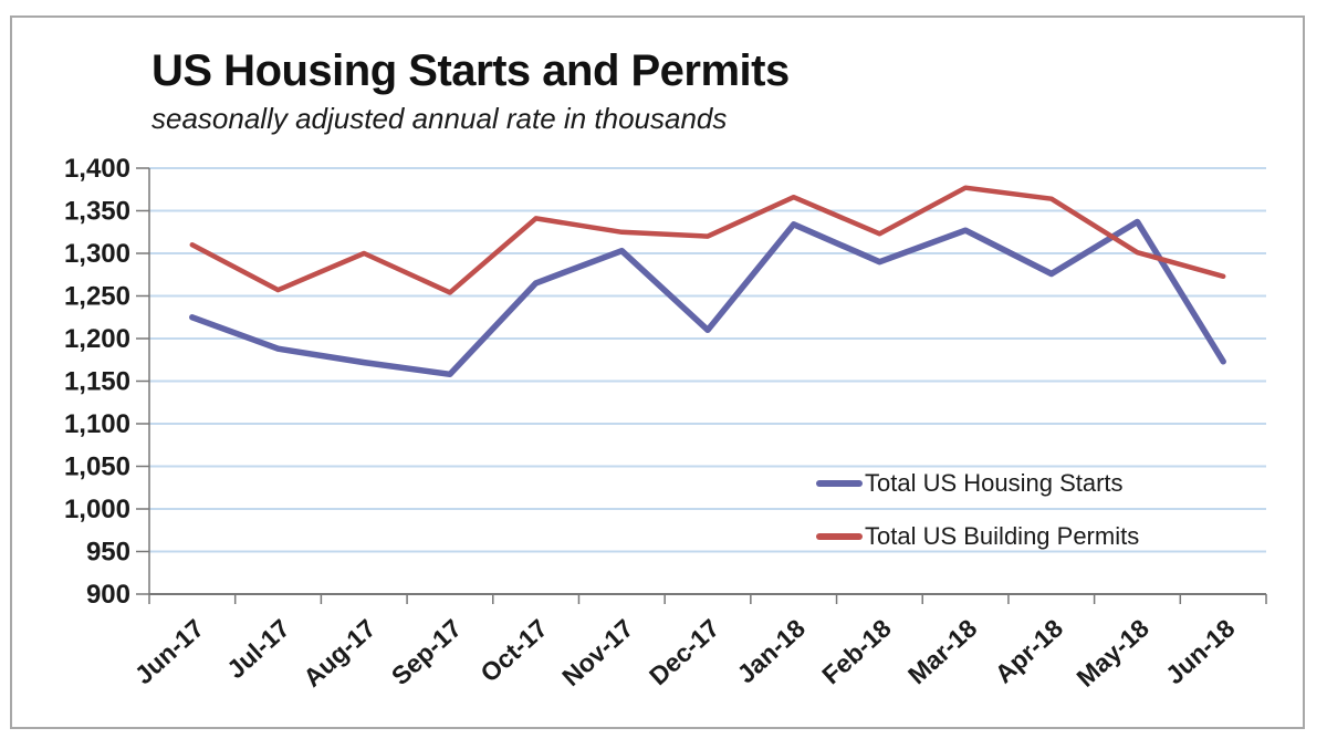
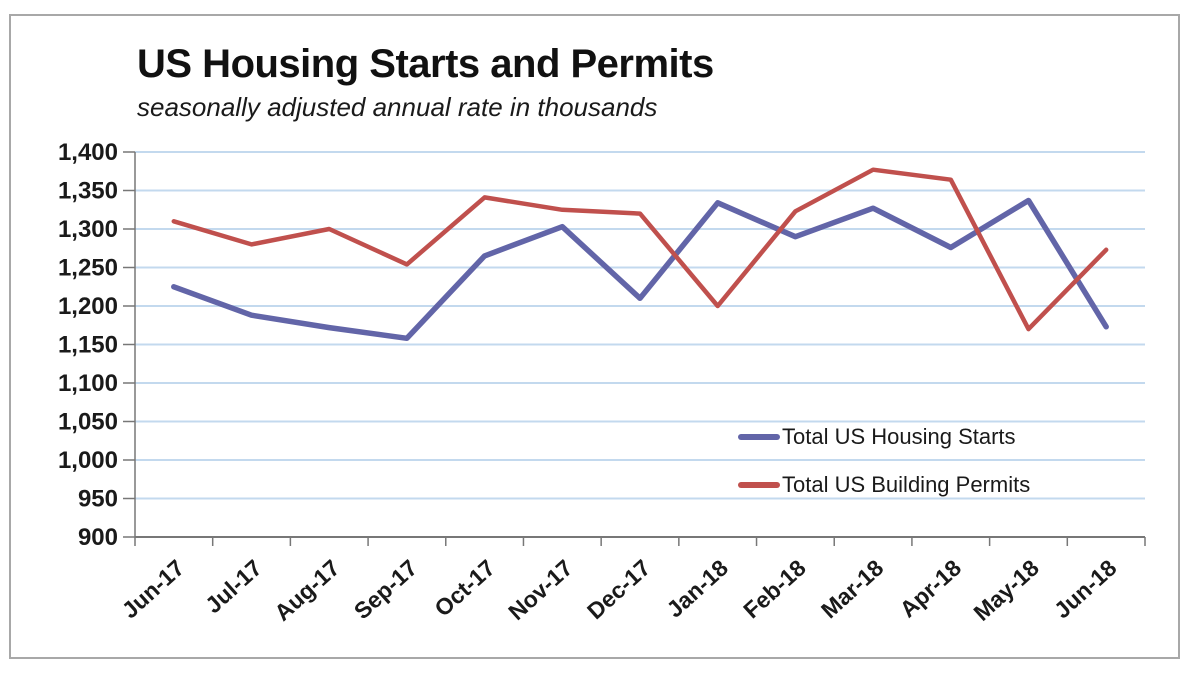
Total US Building Permits/Jul-17: 1260 -> 1280
Total US Building Permits/Jan-18: 1370 -> 1200
Total US Building Permits/May-18: 1300 -> 1170
